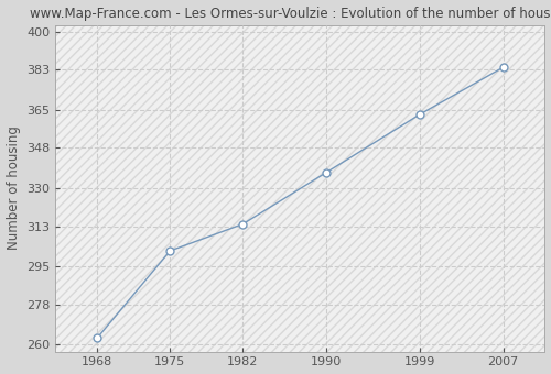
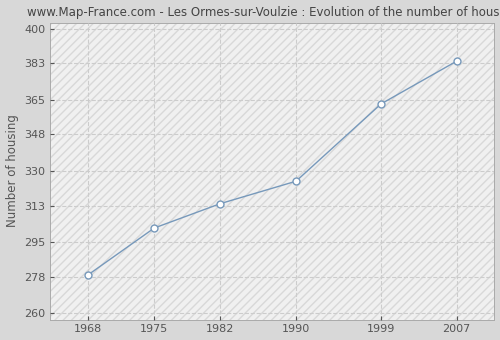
1968: 263 -> 279
1990: 337 -> 325
